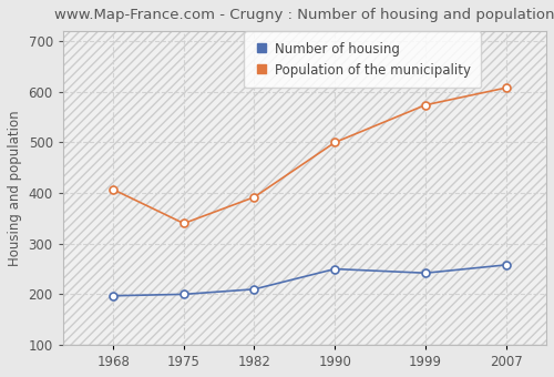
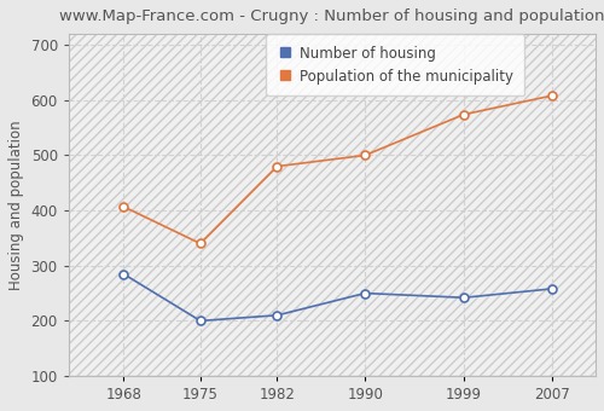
Number of housing/1968: 197 -> 285
Population of the municipality/1982: 392 -> 480
